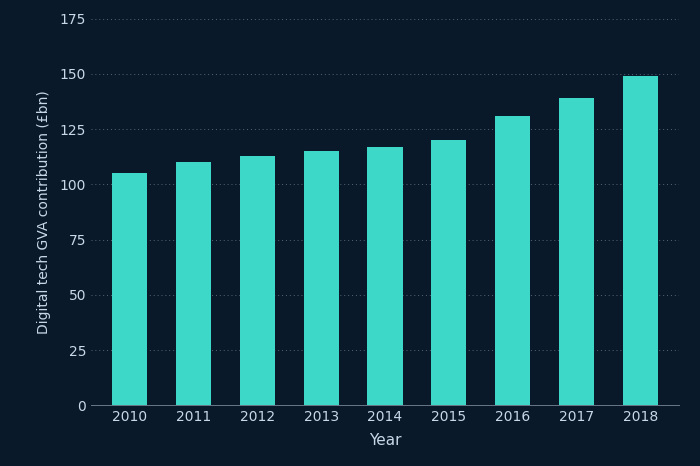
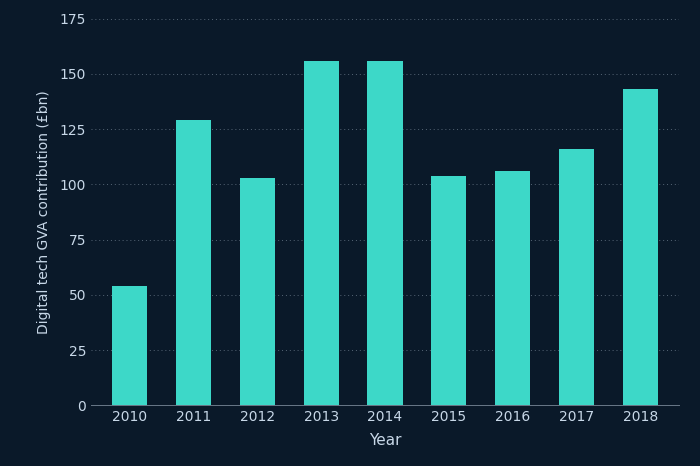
2010: 105 -> 54
2011: 110 -> 129
2012: 113 -> 103
2013: 115 -> 156
2014: 117 -> 156
2015: 120 -> 104
2016: 131 -> 106
2017: 139 -> 116
2018: 149 -> 143
